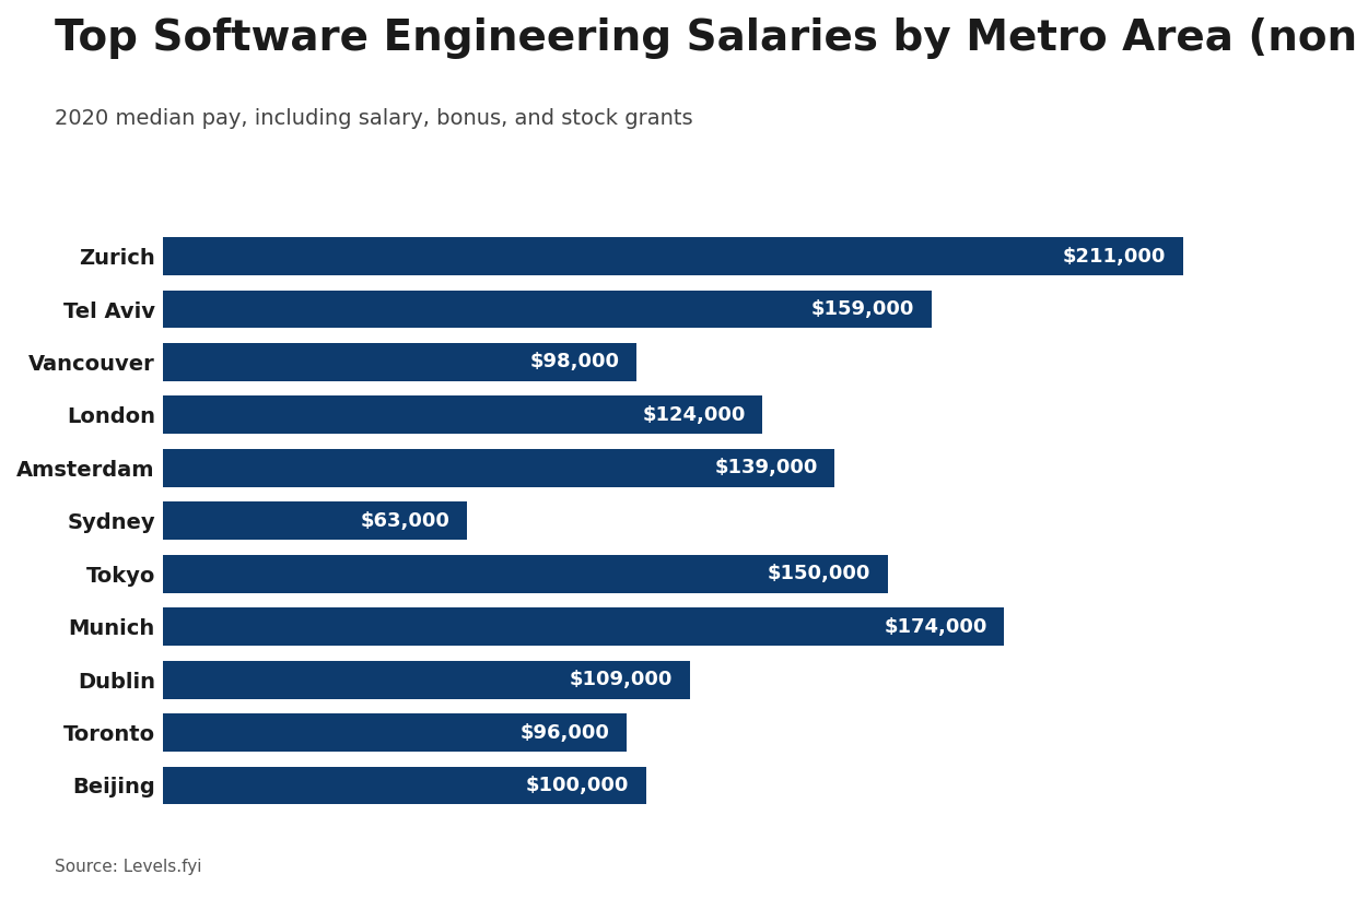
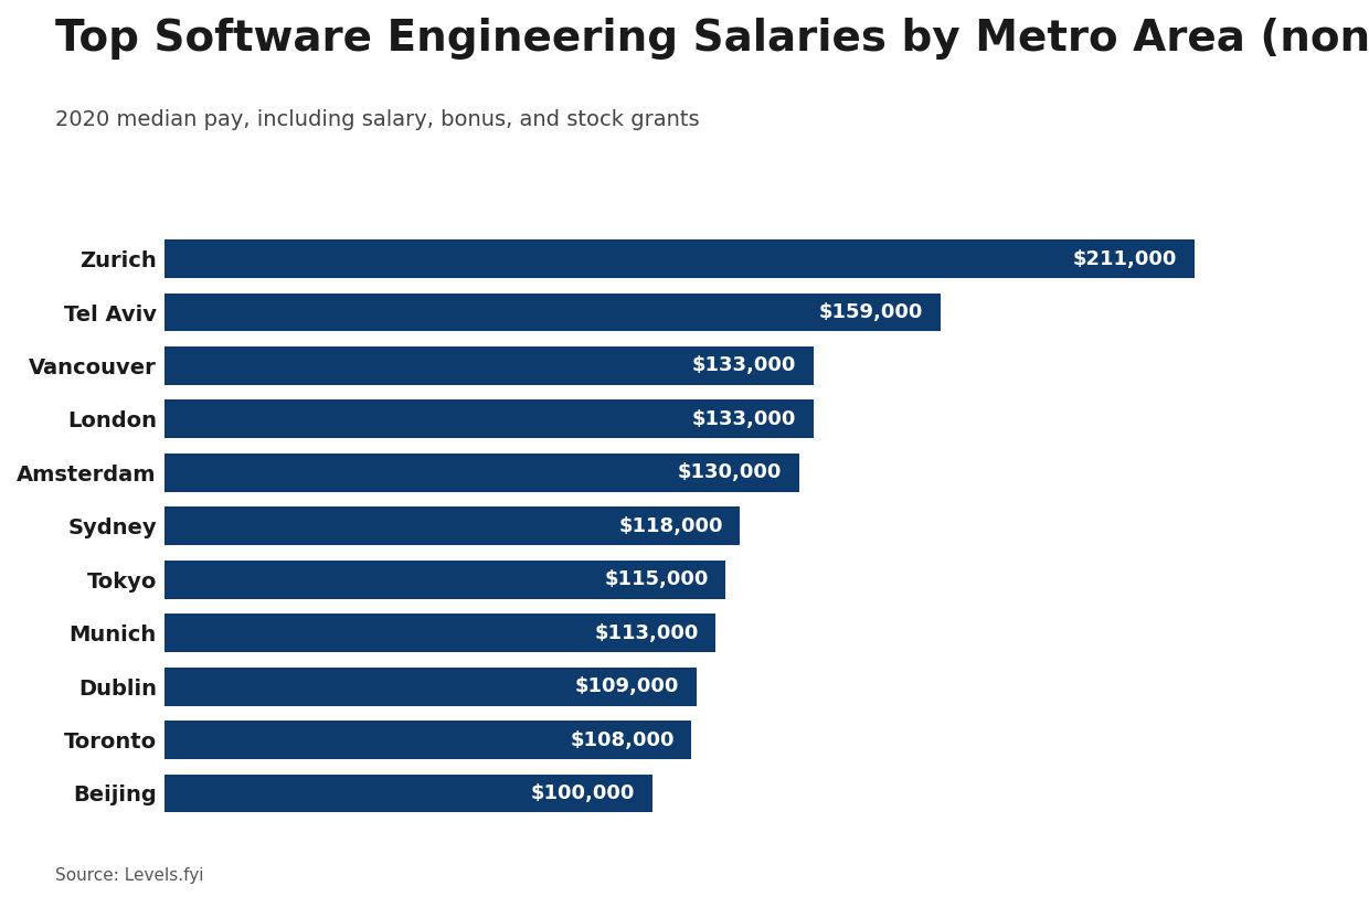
Vancouver: $98,000 -> $133,000
London: $124,000 -> $133,000
Amsterdam: $139,000 -> $130,000
Sydney: $63,000 -> $118,000
Tokyo: $150,000 -> $115,000
Munich: $174,000 -> $113,000
Toronto: $96,000 -> $108,000
